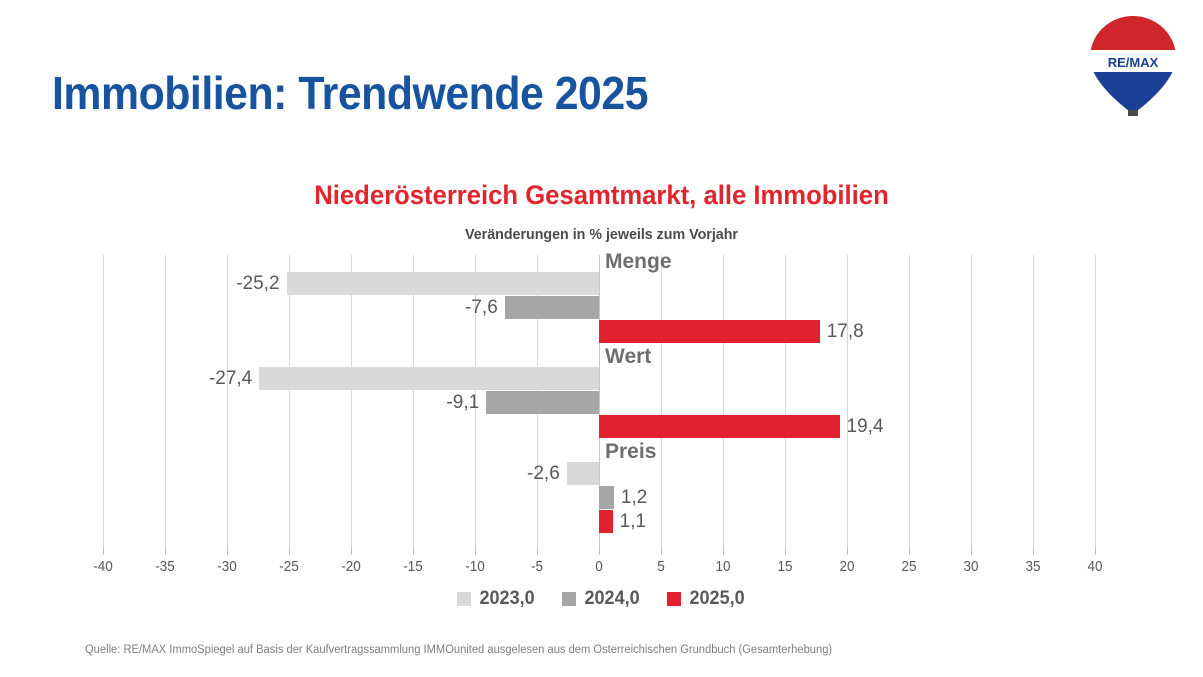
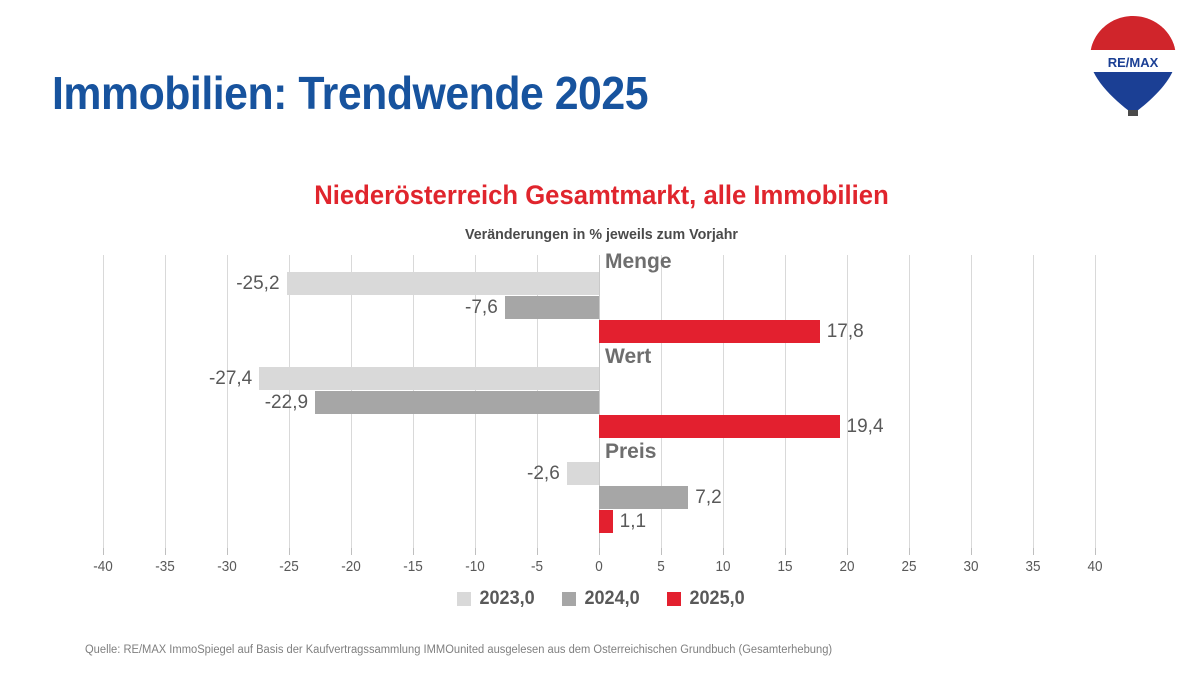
2024,0/Wert: -9,1 -> -22,9
2024,0/Preis: 1,2 -> 7,2
